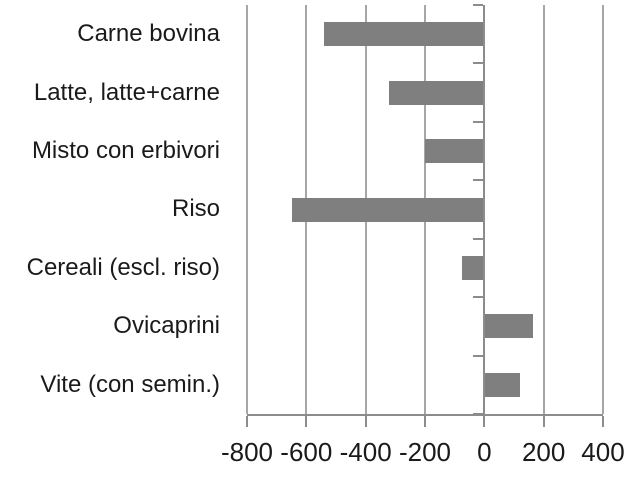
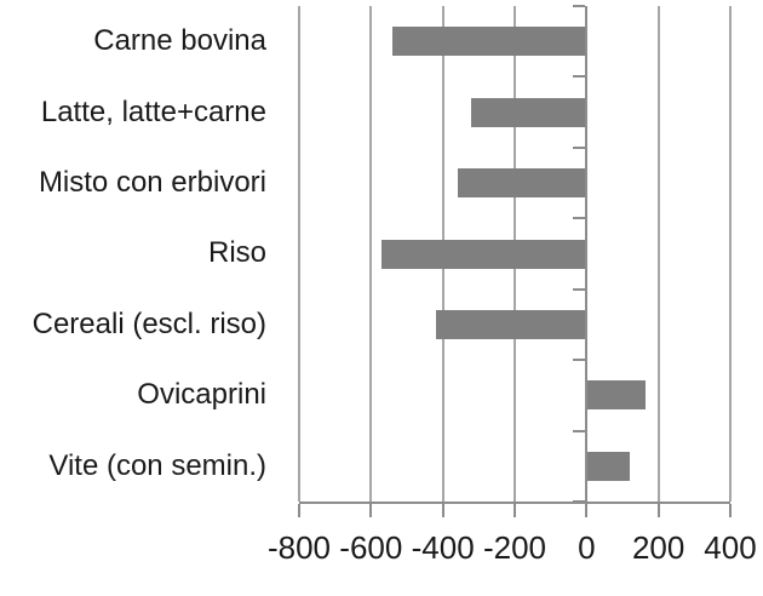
Misto con erbivori: -200 -> -360
Riso: -650 -> -570
Cereali (escl. riso): -80 -> -420
